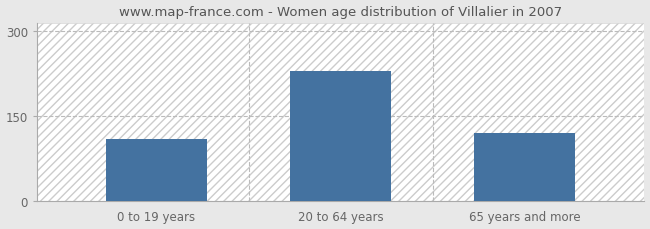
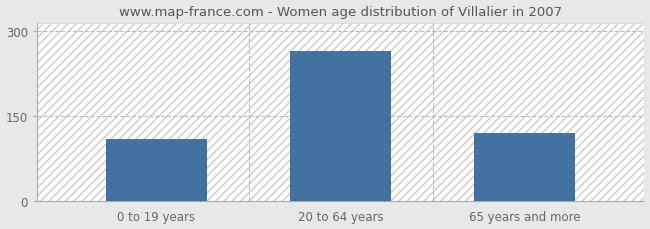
20 to 64 years: 230 -> 265
